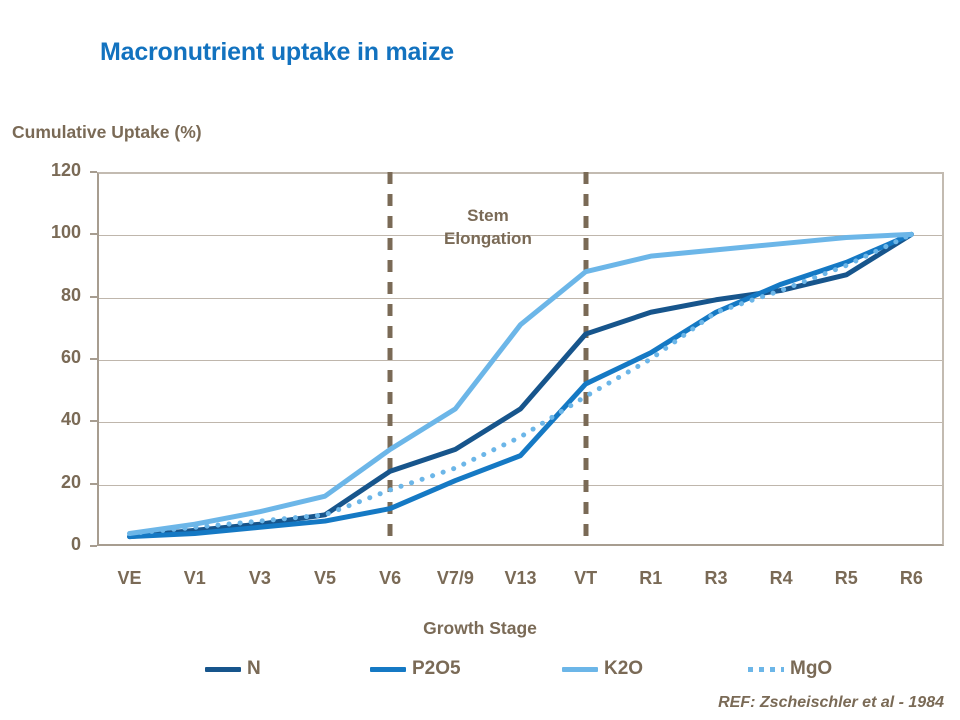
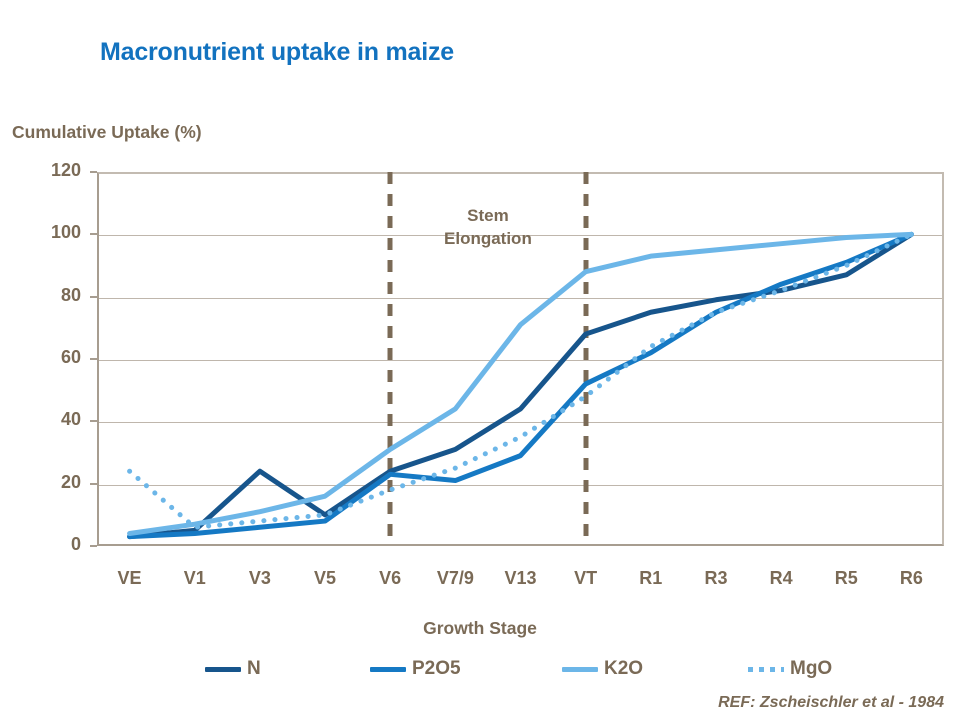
MgO/VE: 4 -> 24
N/V3: 7 -> 24
P2O5/V6: 12 -> 23
MgO/R1: 60 -> 64
